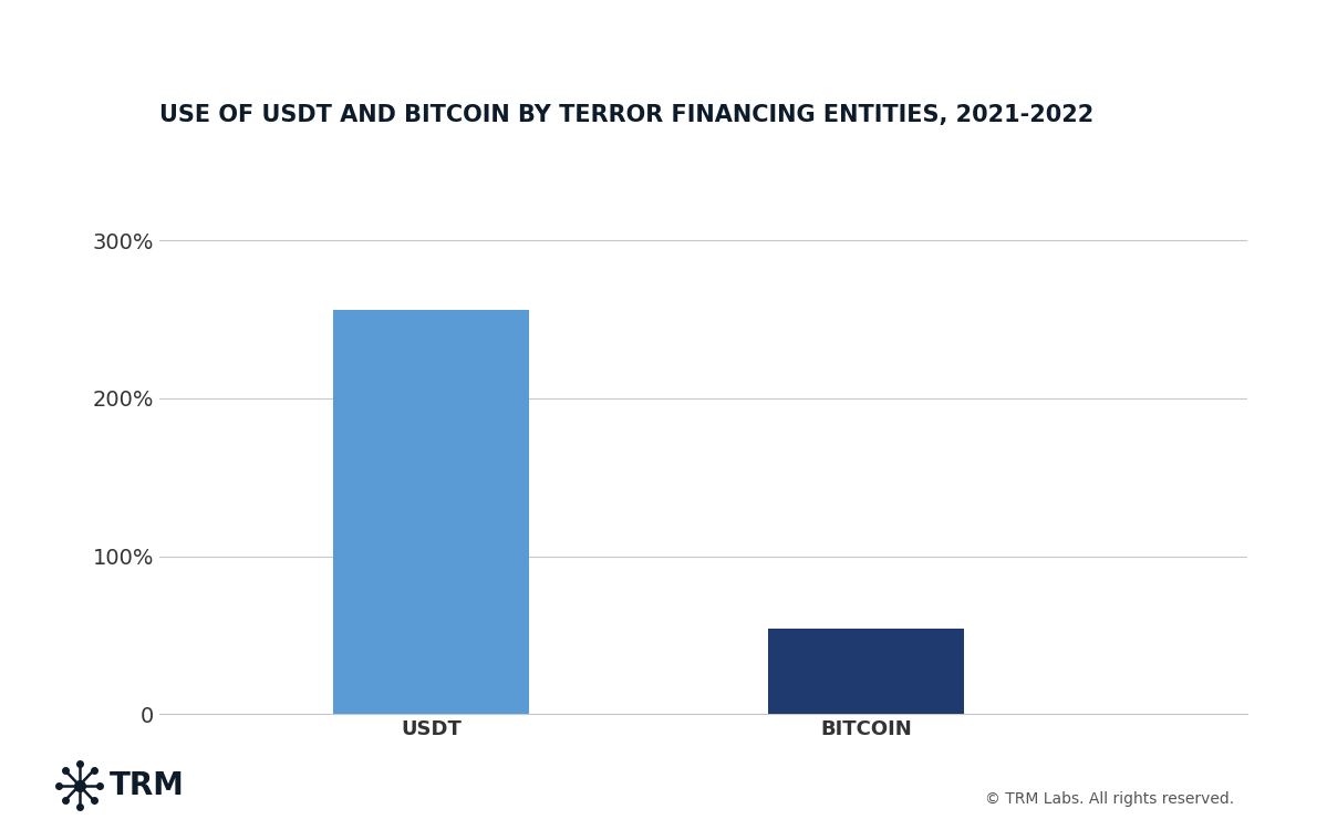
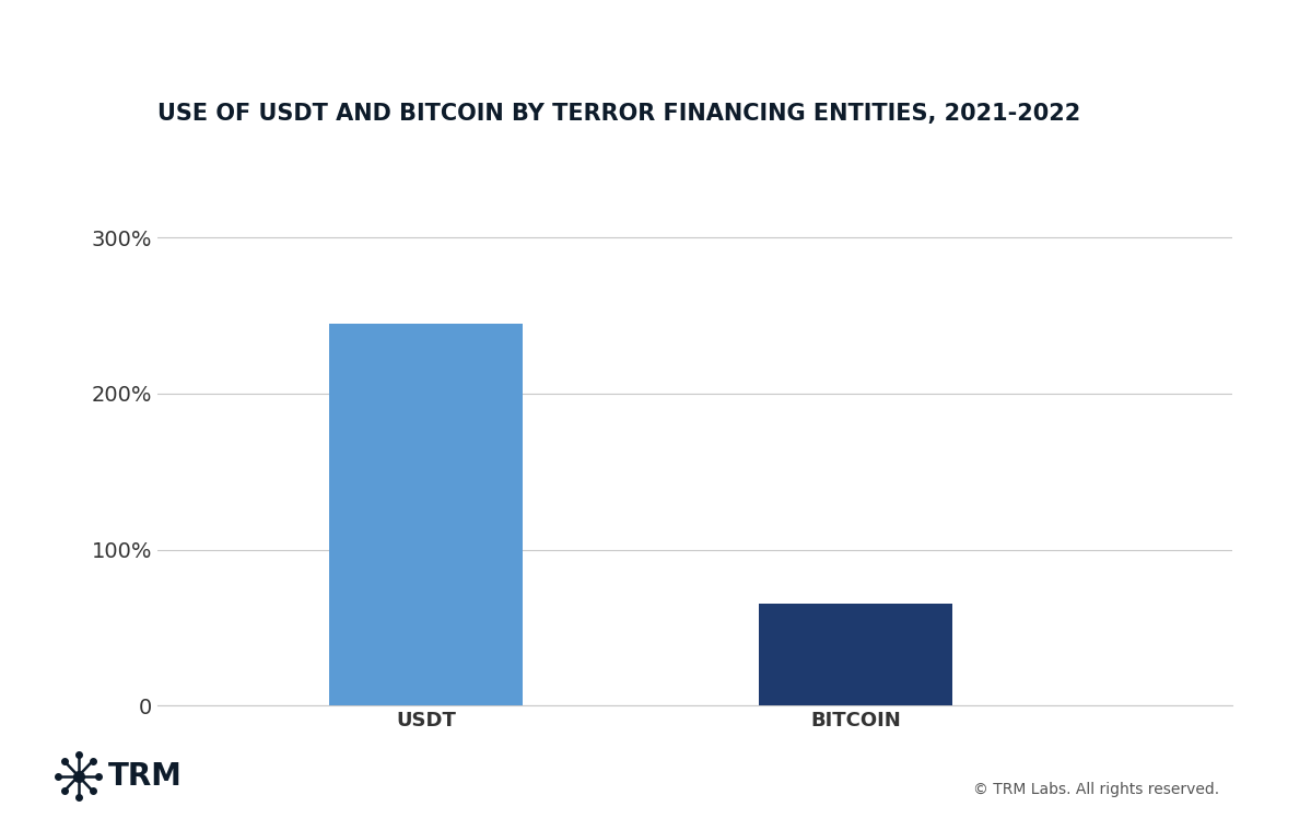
USDT: 256% -> 245%
BITCOIN: 54% -> 65%
